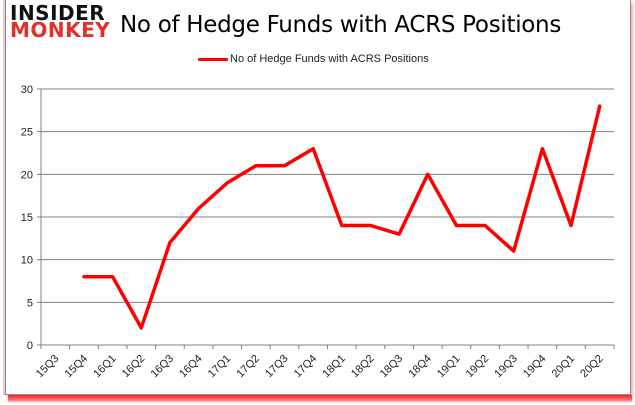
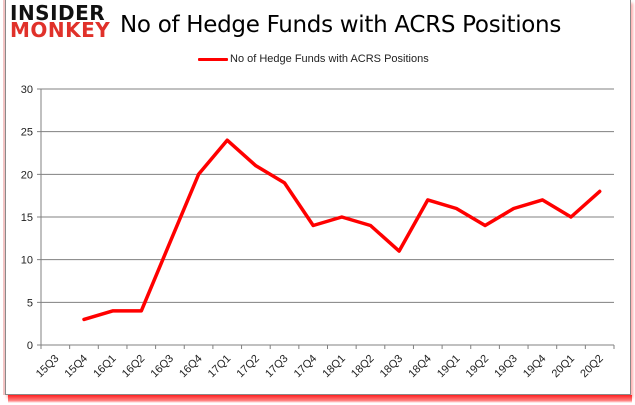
15Q4: 8 -> 3
16Q1: 8 -> 4
16Q2: 2 -> 4
16Q4: 16 -> 20
17Q1: 19 -> 24
17Q3: 21 -> 19
17Q4: 23 -> 14
18Q1: 14 -> 15
18Q3: 13 -> 11
18Q4: 20 -> 17
19Q1: 14 -> 16
19Q3: 11 -> 16
19Q4: 23 -> 17
20Q1: 14 -> 15
20Q2: 28 -> 18
